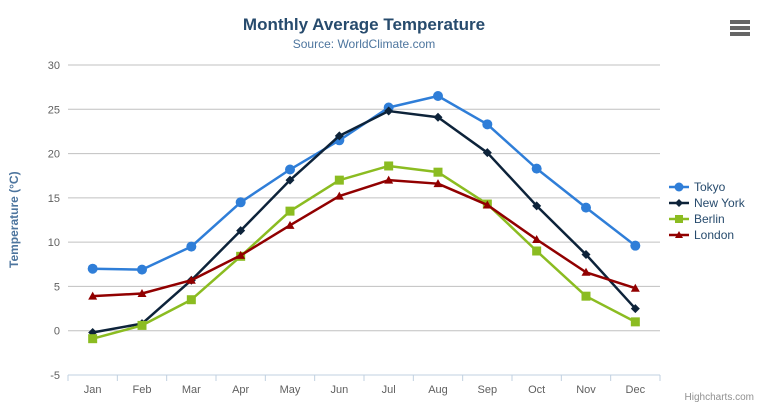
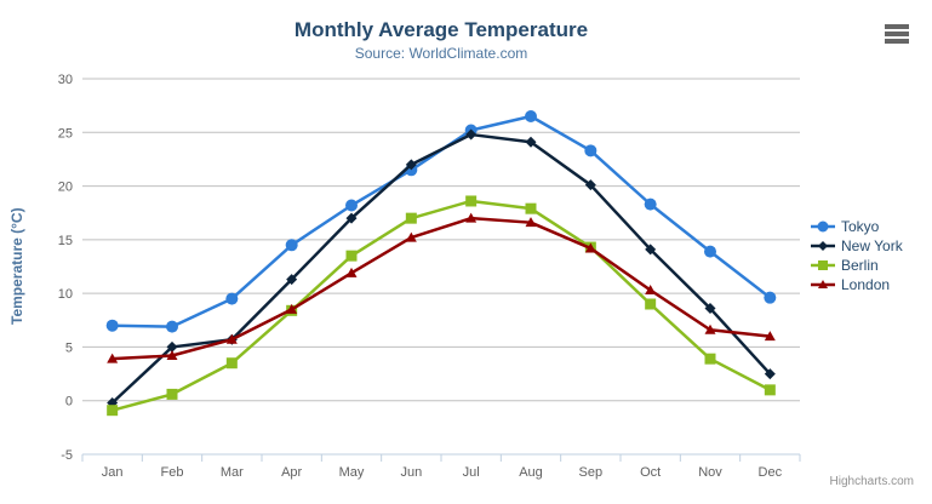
New York/Feb: 1 -> 5
London/Dec: 5 -> 6
